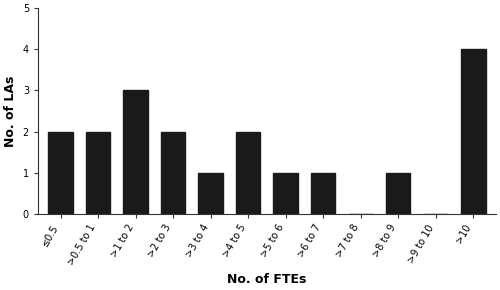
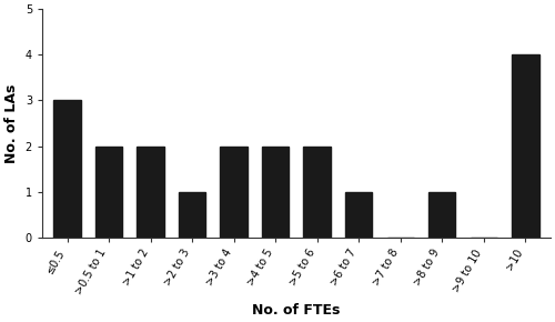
≤0.5: 2 -> 3
>1 to 2: 3 -> 2
>2 to 3: 2 -> 1
>3 to 4: 1 -> 2
>5 to 6: 1 -> 2
